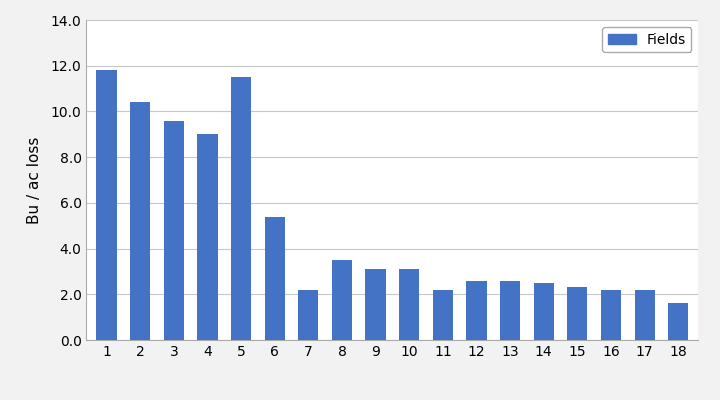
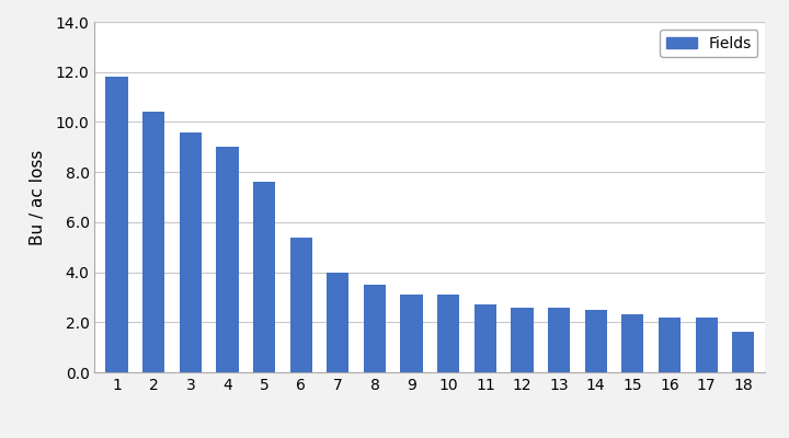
5: 11.5 -> 7.6
7: 2.2 -> 4.0
11: 2.2 -> 2.7
